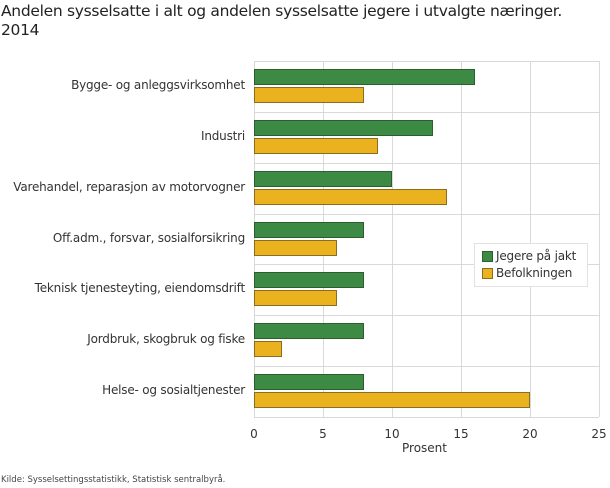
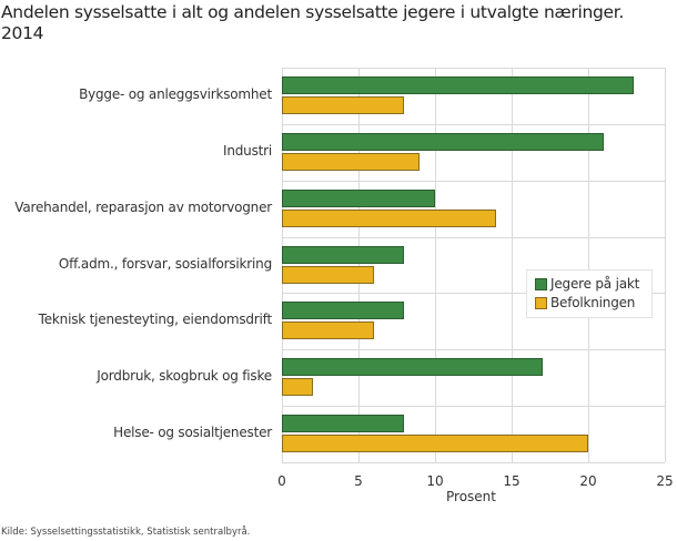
Jegere på jakt/Bygge- og anleggsvirksomhet: 16 -> 23
Jegere på jakt/Industri: 13 -> 21
Jegere på jakt/Jordbruk, skogbruk og fiske: 8 -> 17
